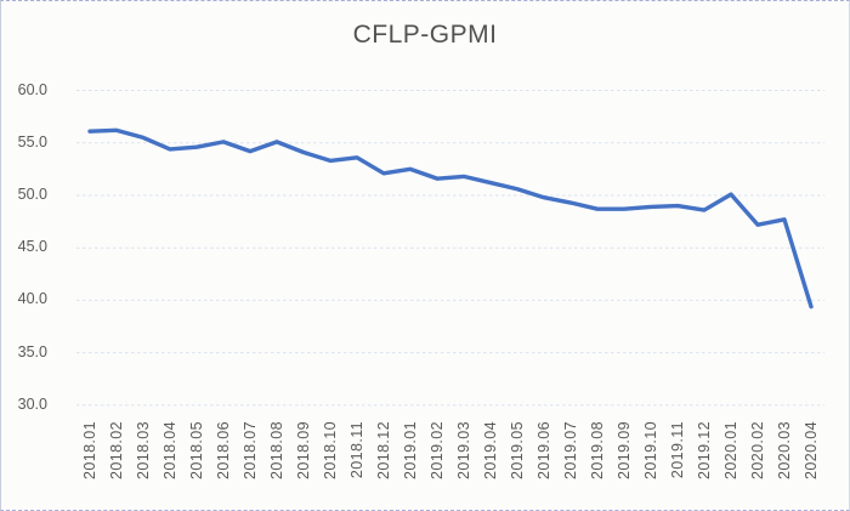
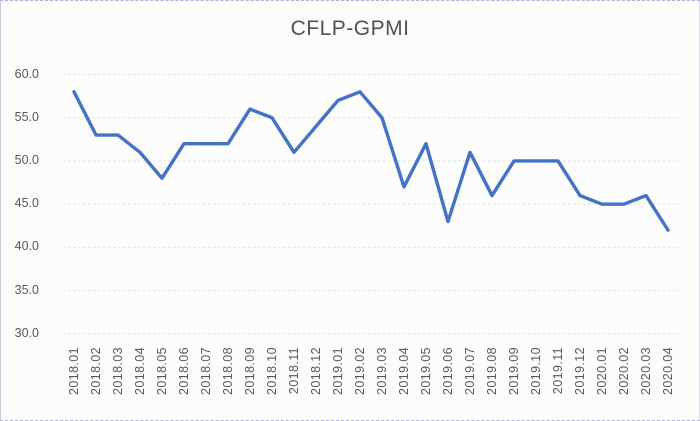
2018.01: 56 -> 58
2018.02: 56 -> 53
2018.03: 56 -> 53
2018.04: 54 -> 51
2018.05: 55 -> 48
2018.06: 55 -> 52
2018.07: 54 -> 52
2018.08: 55 -> 52
2018.09: 54 -> 56
2018.10: 53 -> 55
2018.11: 54 -> 51
2018.12: 52 -> 54
2019.01: 52 -> 57
2019.02: 52 -> 58
2019.03: 52 -> 55
2019.04: 51 -> 47
2019.05: 51 -> 52
2019.06: 50 -> 43
2019.07: 49 -> 51
2019.08: 49 -> 46
2019.09: 49 -> 50
2019.10: 49 -> 50
2019.11: 49 -> 50
2019.12: 49 -> 46
2020.01: 50 -> 45
2020.02: 47 -> 45
2020.03: 48 -> 46
2020.04: 39 -> 42
